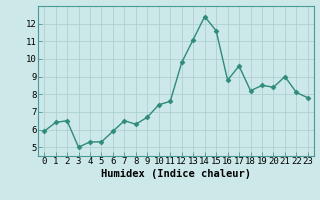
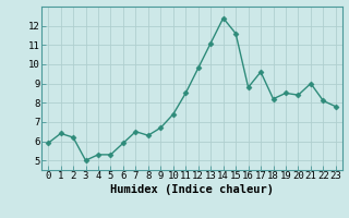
2: 6.5 -> 6.2
11: 7.6 -> 8.5
